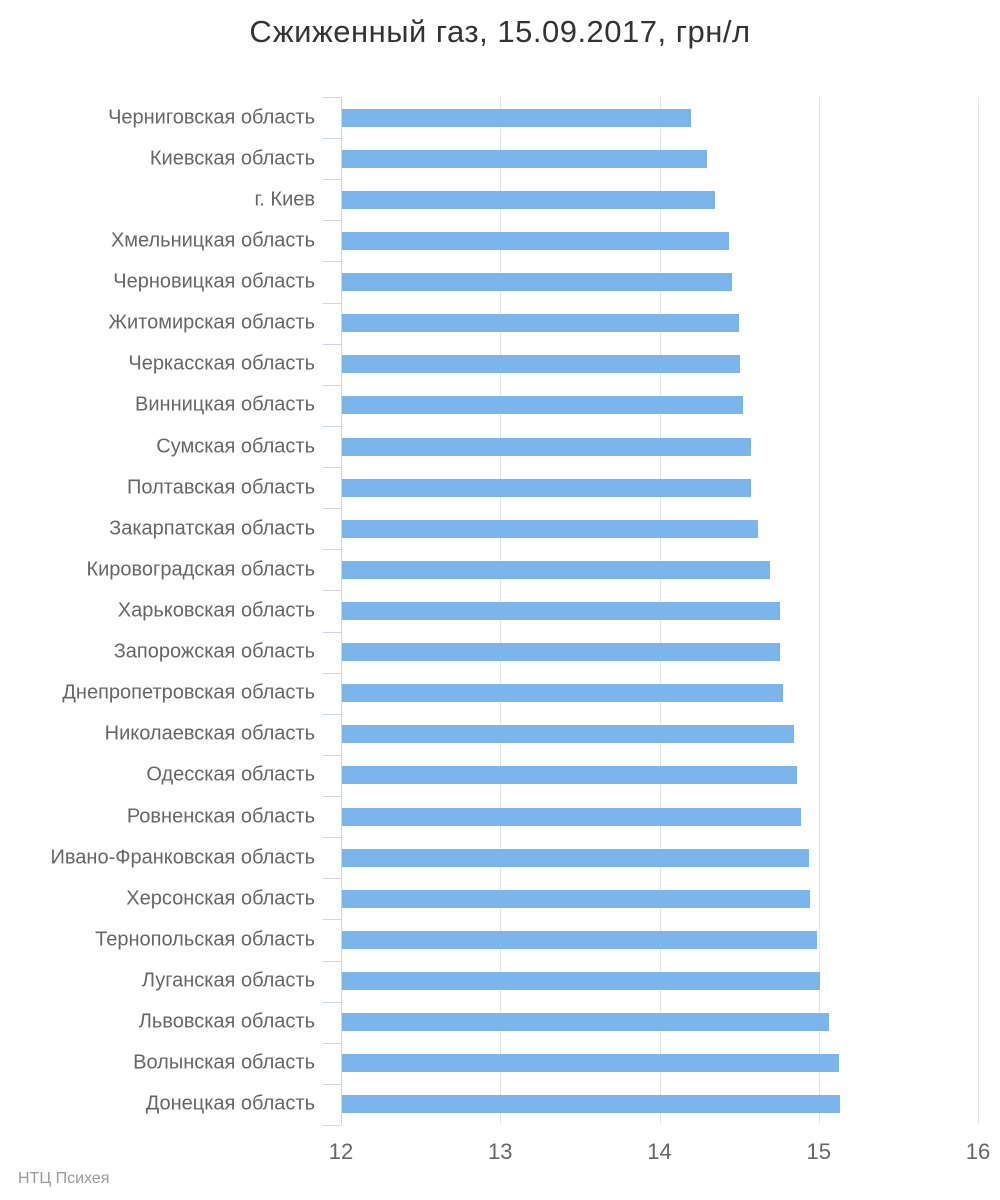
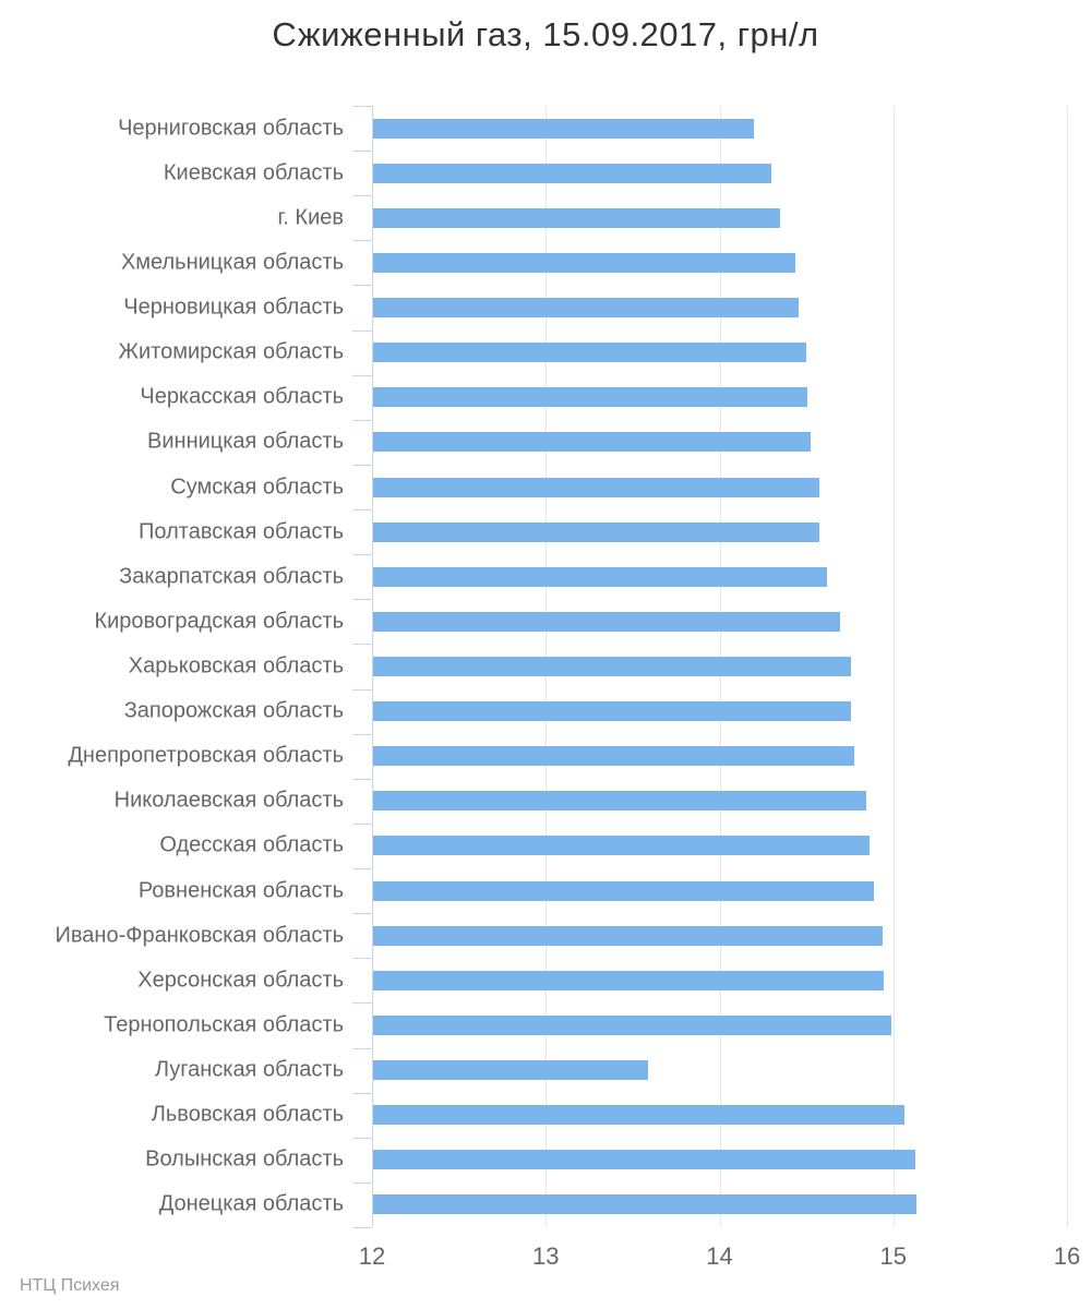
Луганская область: 15.00 -> 13.58
